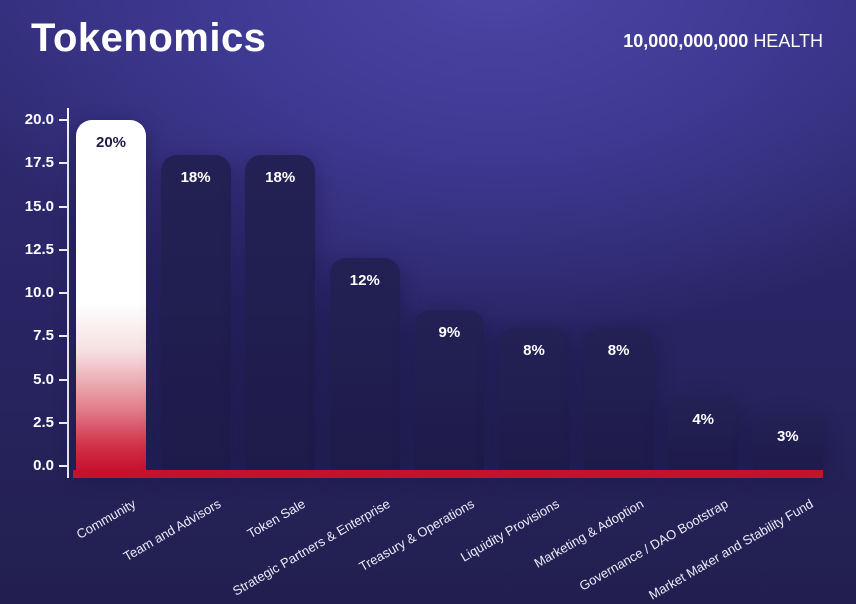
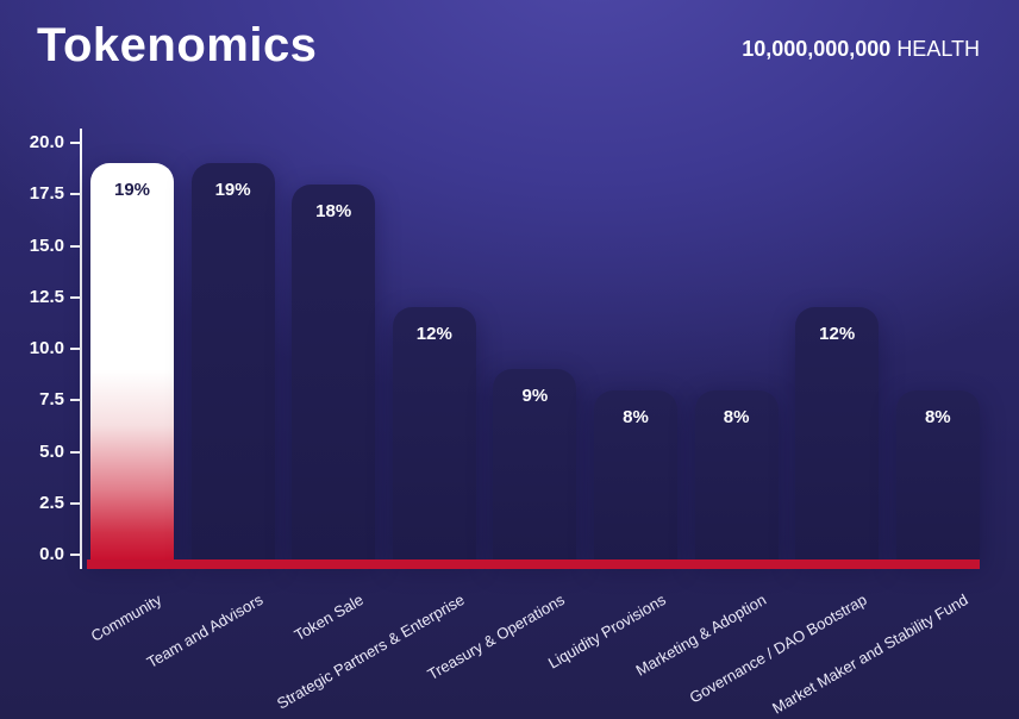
Community: 20% -> 19%
Team and Advisors: 18% -> 19%
Governance / DAO Bootstrap: 4% -> 12%
Market Maker and Stability Fund: 3% -> 8%
